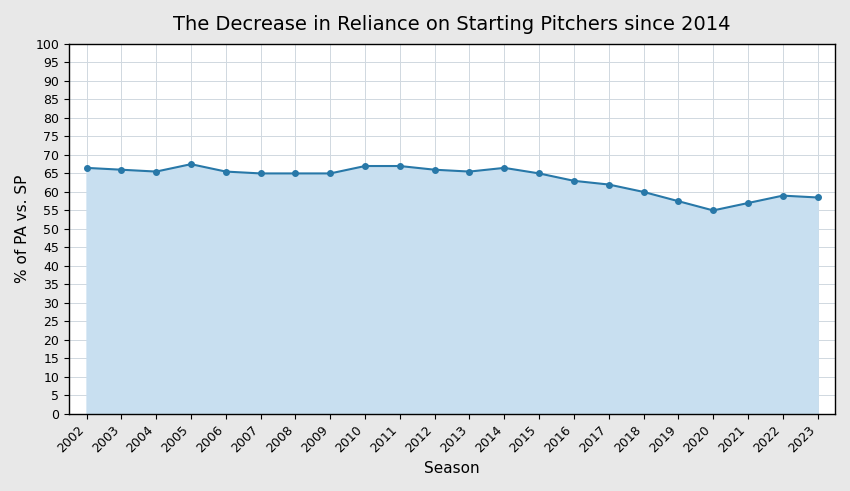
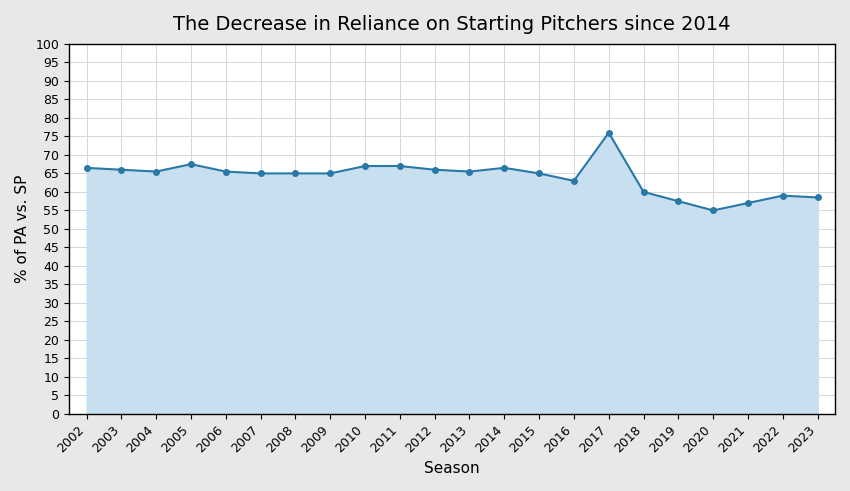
2017: 62.0 -> 76.0
